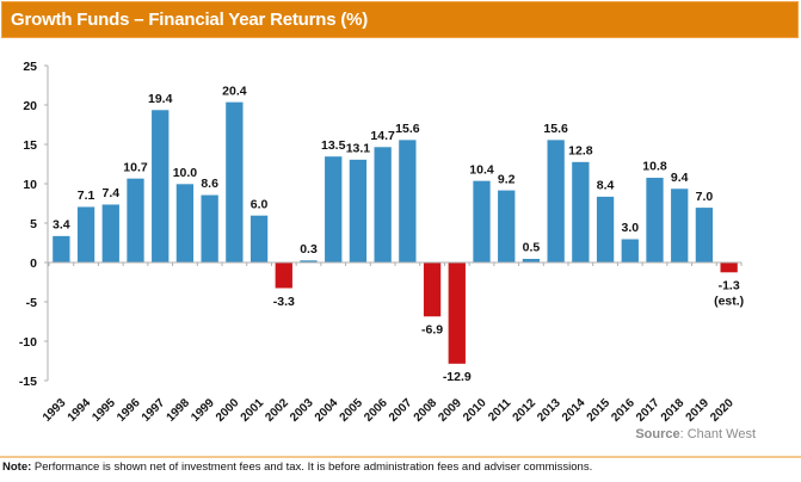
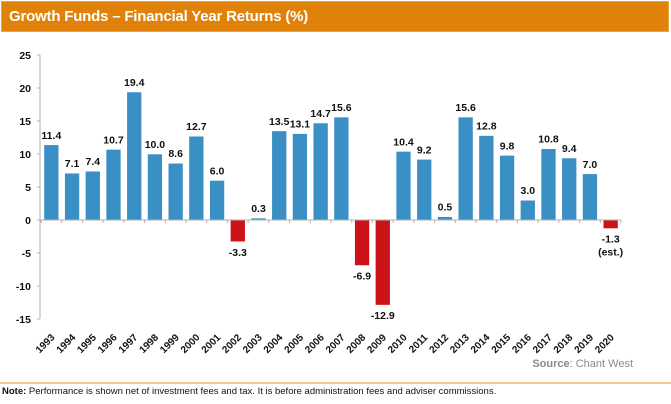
1993: 3.4 -> 11.4
2000: 20.4 -> 12.7
2015: 8.4 -> 9.8
